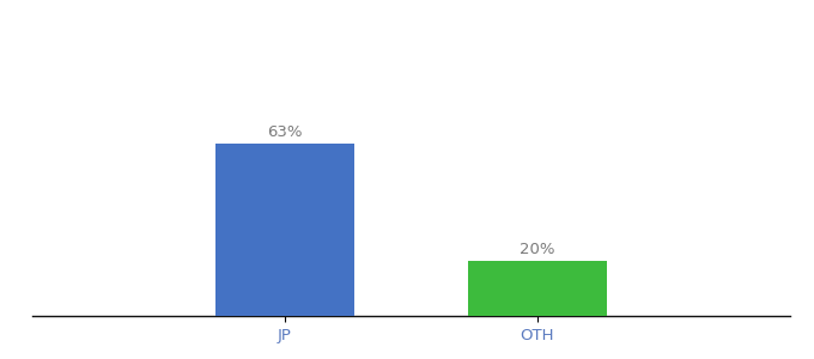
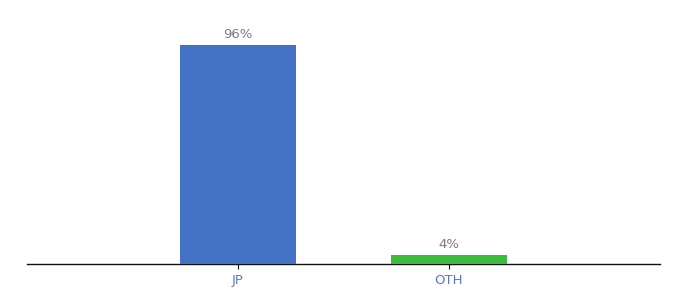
JP: 63% -> 96%
OTH: 20% -> 4%
